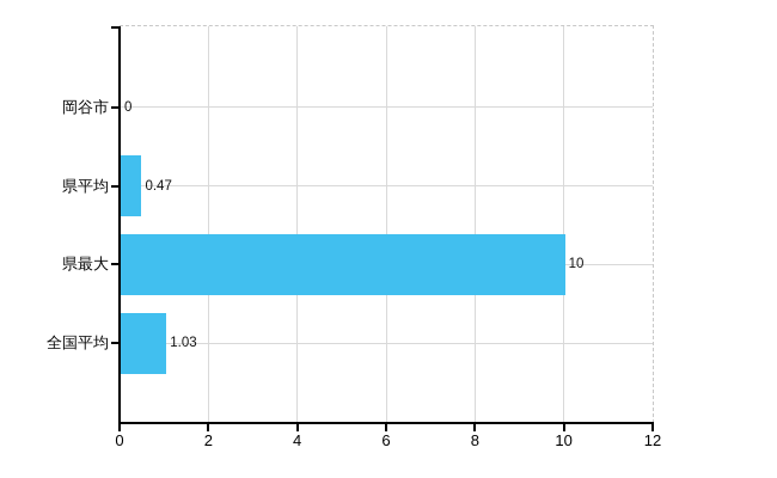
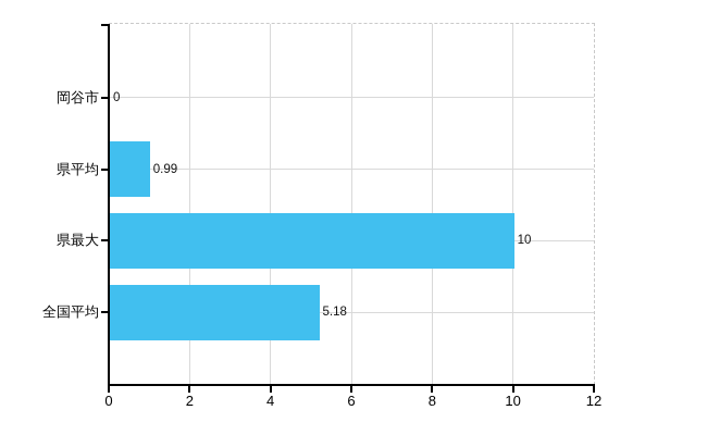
県平均: 0.47 -> 0.99
全国平均: 1.03 -> 5.18
